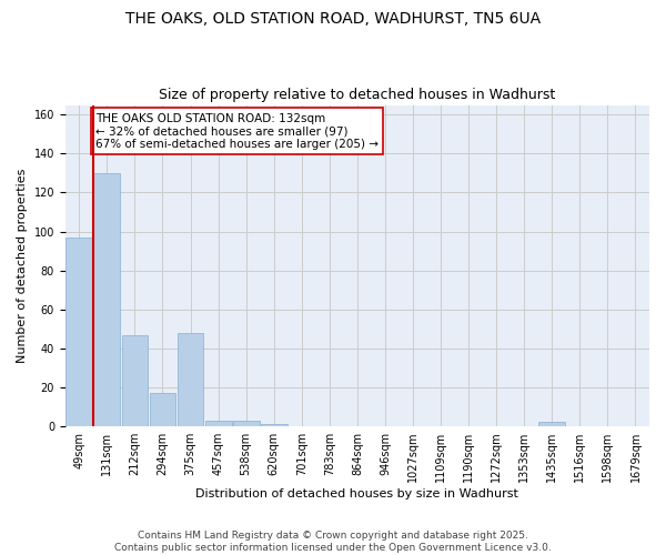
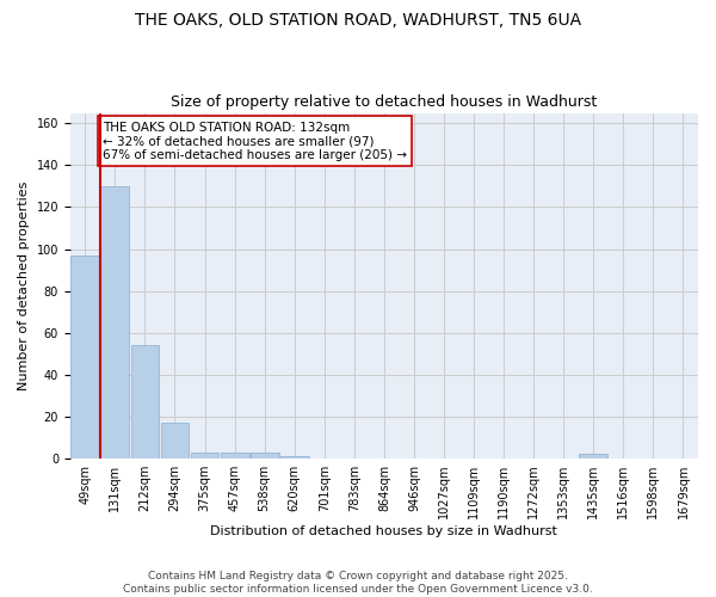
212sqm: 47 -> 54
375sqm: 48 -> 3
